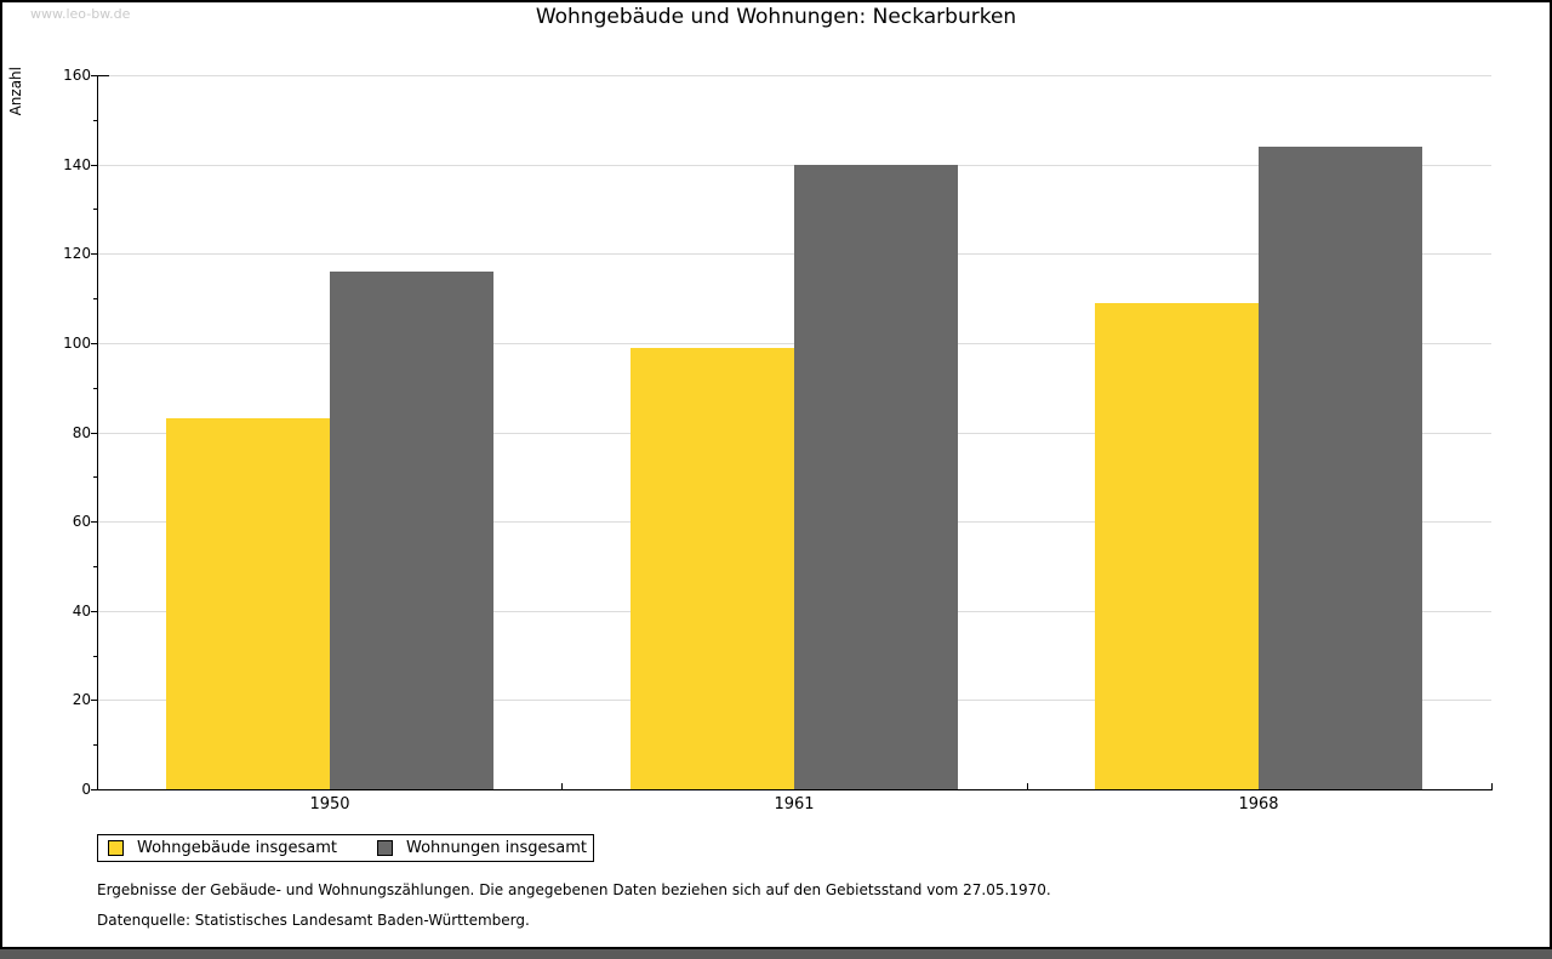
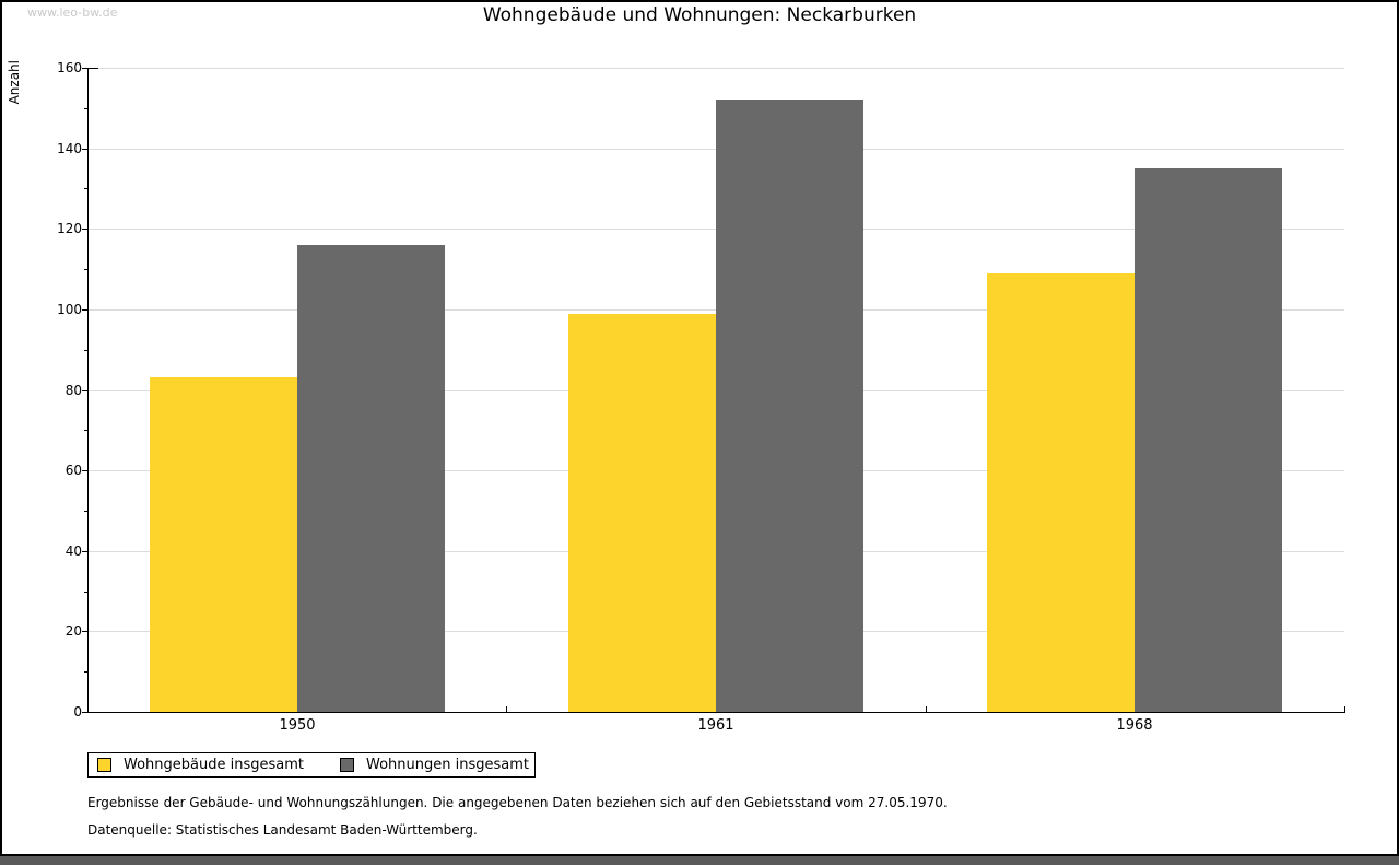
Wohnungen insgesamt/1961: 140 -> 152
Wohnungen insgesamt/1968: 144 -> 135
